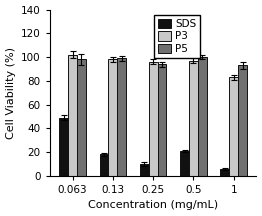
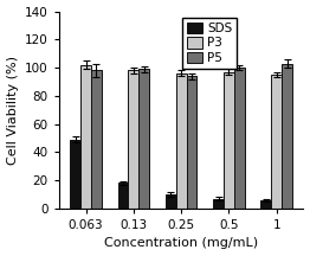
SDS/0.5: 21 -> 7
P3/1: 83 -> 95
P5/1: 93 -> 103
